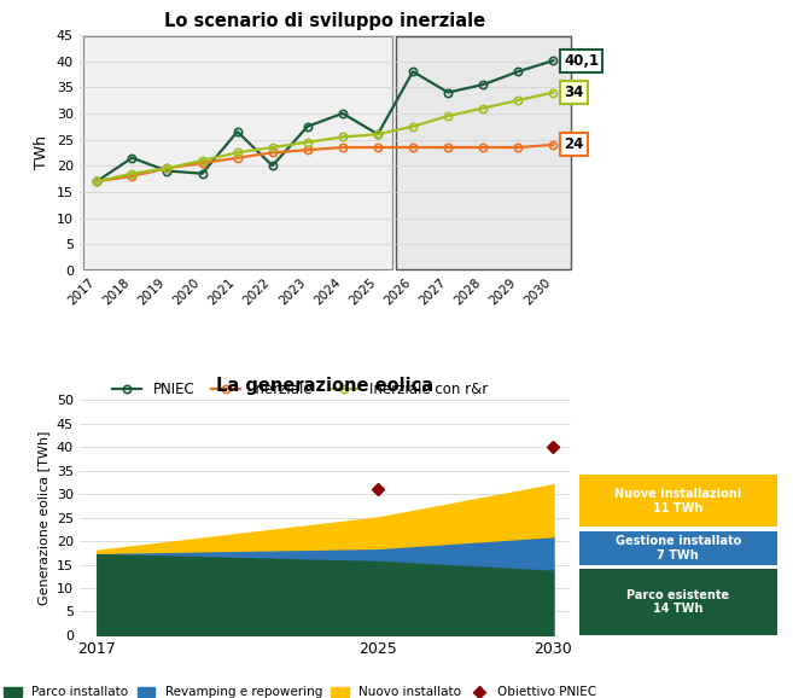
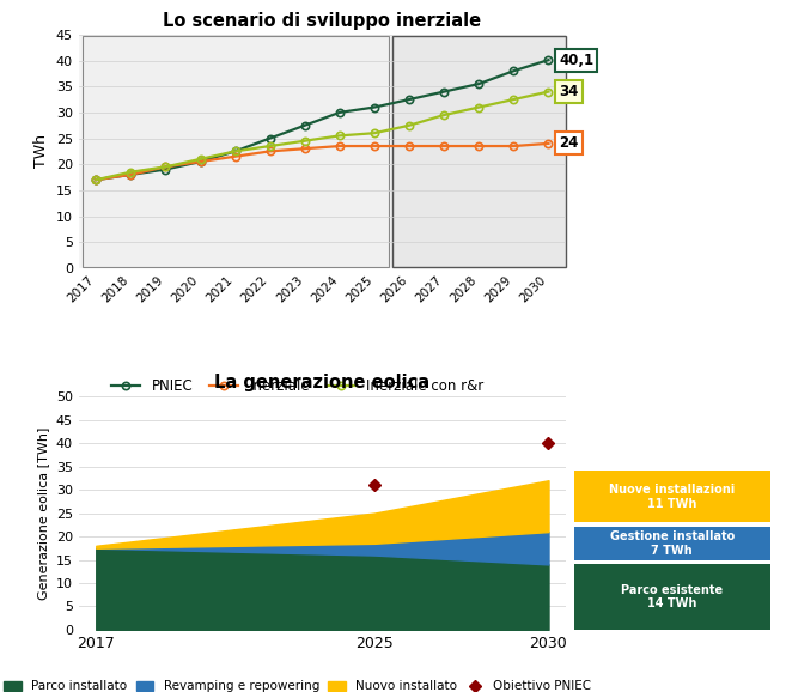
Lo scenario di sviluppo inerziale/PNIEC/2018: 21.5 -> 18.0
Lo scenario di sviluppo inerziale/PNIEC/2020: 18.5 -> 20.5
Lo scenario di sviluppo inerziale/PNIEC/2021: 26.5 -> 22.5
Lo scenario di sviluppo inerziale/PNIEC/2022: 20.0 -> 25.0
Lo scenario di sviluppo inerziale/PNIEC/2025: 26.0 -> 31.0
Lo scenario di sviluppo inerziale/PNIEC/2026: 38.0 -> 32.5
